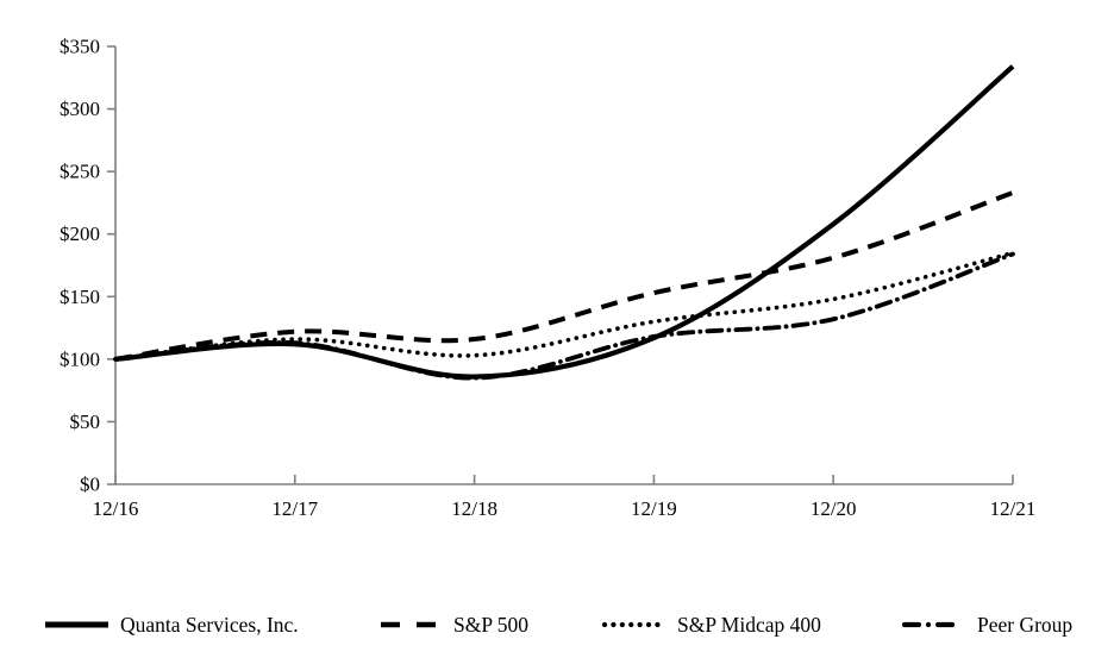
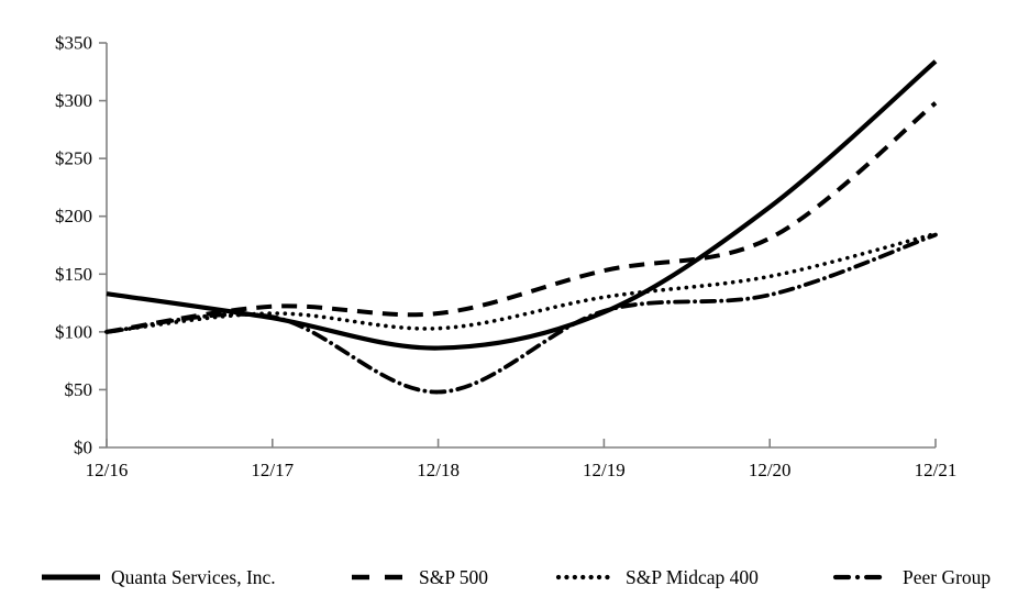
Quanta Services, Inc./12/16: $100 -> $133
Peer Group/12/18: $85 -> $48
S&P 500/12/21: $233 -> $298
